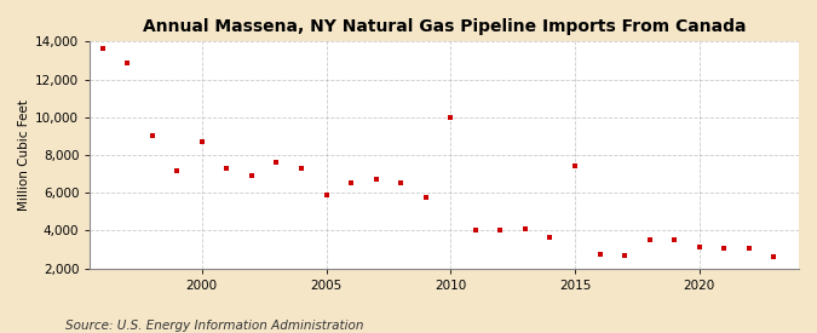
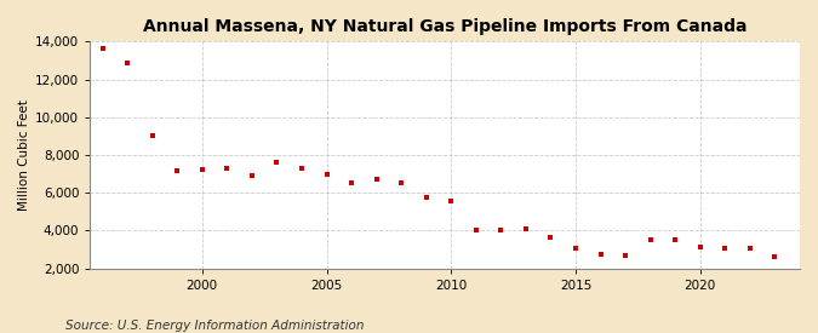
2000: 8,700 -> 7,200
2005: 5,900 -> 7,000
2010: 10,000 -> 5,600
2015: 7,400 -> 3,000
